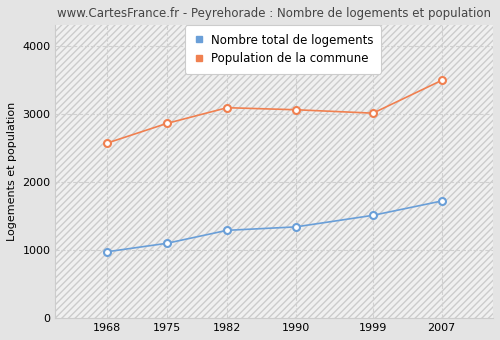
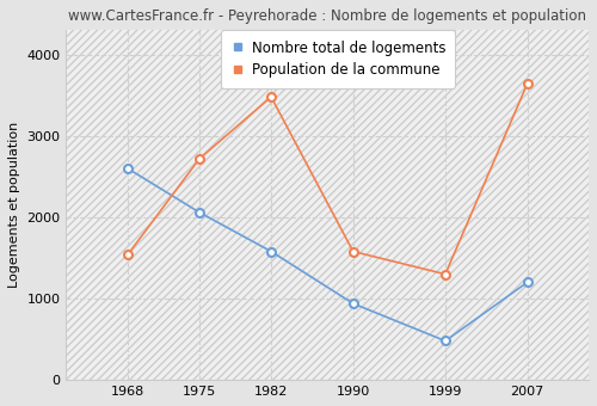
Nombre total de logements/1968: 980 -> 2600
Population de la commune/1968: 2570 -> 1540
Nombre total de logements/1975: 1100 -> 2060
Population de la commune/1975: 2860 -> 2720
Nombre total de logements/1982: 1290 -> 1580
Population de la commune/1982: 3090 -> 3480
Nombre total de logements/1990: 1340 -> 940
Population de la commune/1990: 3060 -> 1580
Nombre total de logements/1999: 1510 -> 480
Population de la commune/1999: 3010 -> 1300
Nombre total de logements/2007: 1720 -> 1200
Population de la commune/2007: 3490 -> 3640
